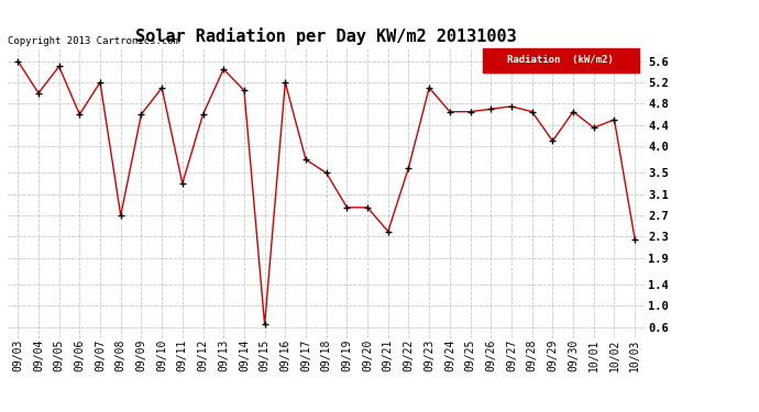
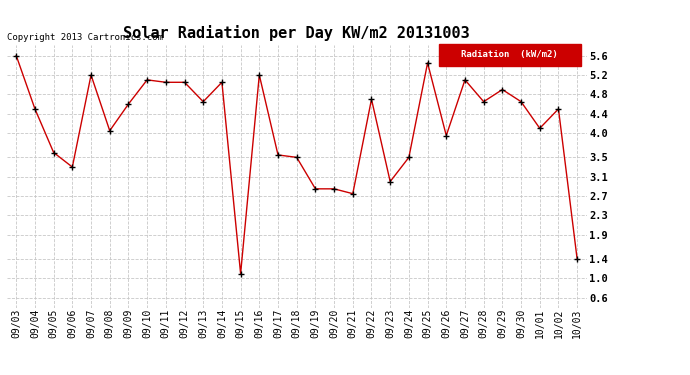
09/04: 5.00 -> 4.50
09/05: 5.50 -> 3.60
09/06: 4.60 -> 3.30
09/08: 2.70 -> 4.05
09/11: 3.30 -> 5.05
09/12: 4.60 -> 5.05
09/13: 5.45 -> 4.65
09/15: 0.65 -> 1.10
09/17: 3.75 -> 3.55
09/21: 2.40 -> 2.75
09/22: 3.60 -> 4.70
09/23: 5.10 -> 3.00
09/24: 4.65 -> 3.50
09/25: 4.65 -> 5.45
09/26: 4.70 -> 3.95
09/27: 4.75 -> 5.10
09/29: 4.10 -> 4.90
10/01: 4.35 -> 4.10
10/03: 2.25 -> 1.40
